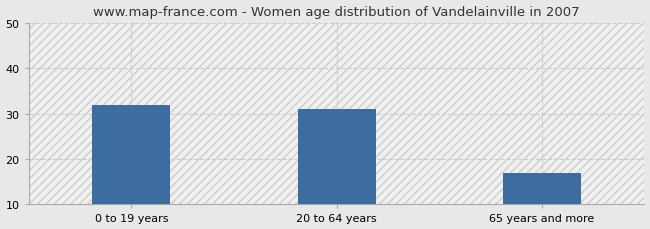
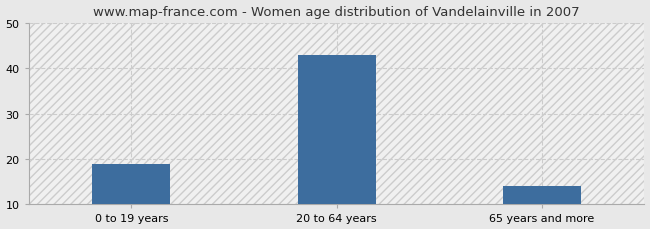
0 to 19 years: 32 -> 19
20 to 64 years: 31 -> 43
65 years and more: 17 -> 14
